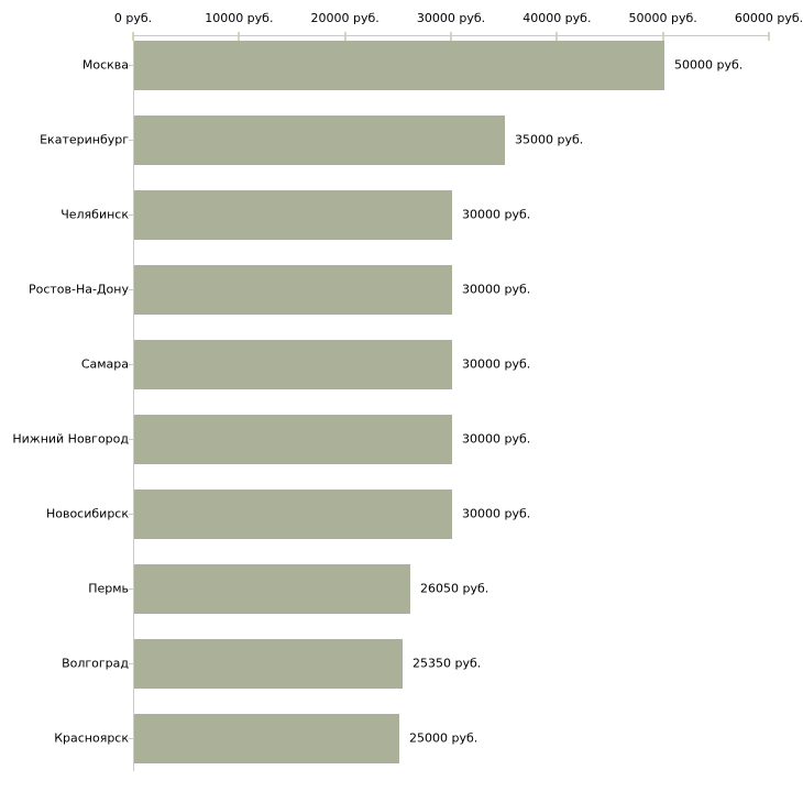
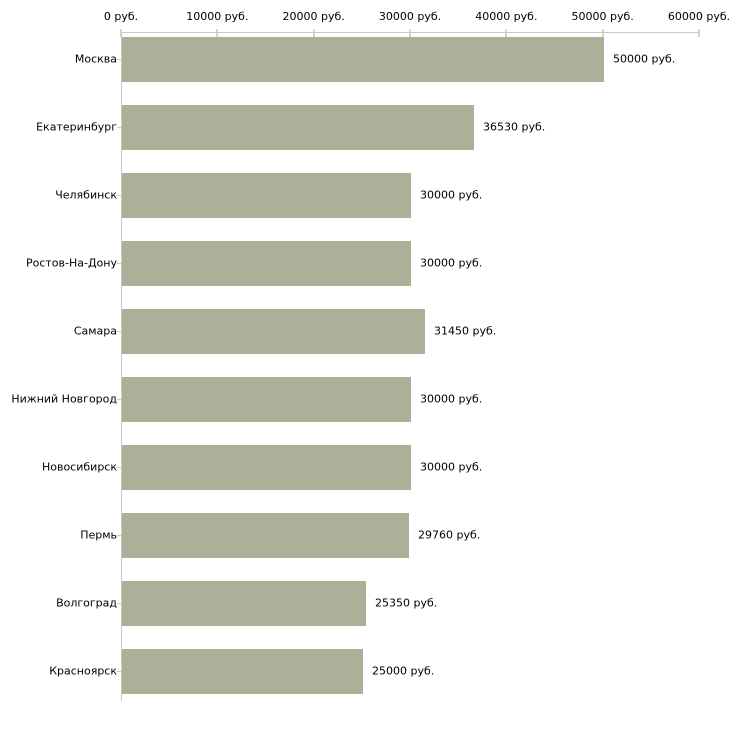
Екатеринбург: 35000 -> 36530
Самара: 30000 -> 31450
Пермь: 26050 -> 29760
